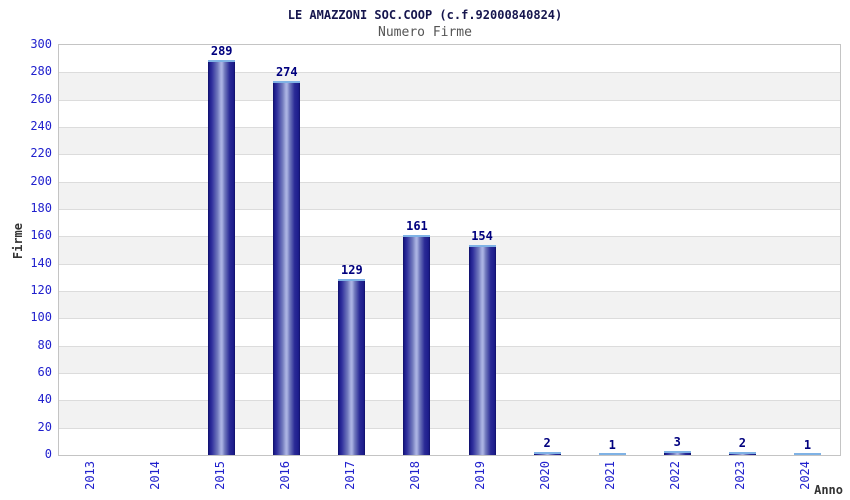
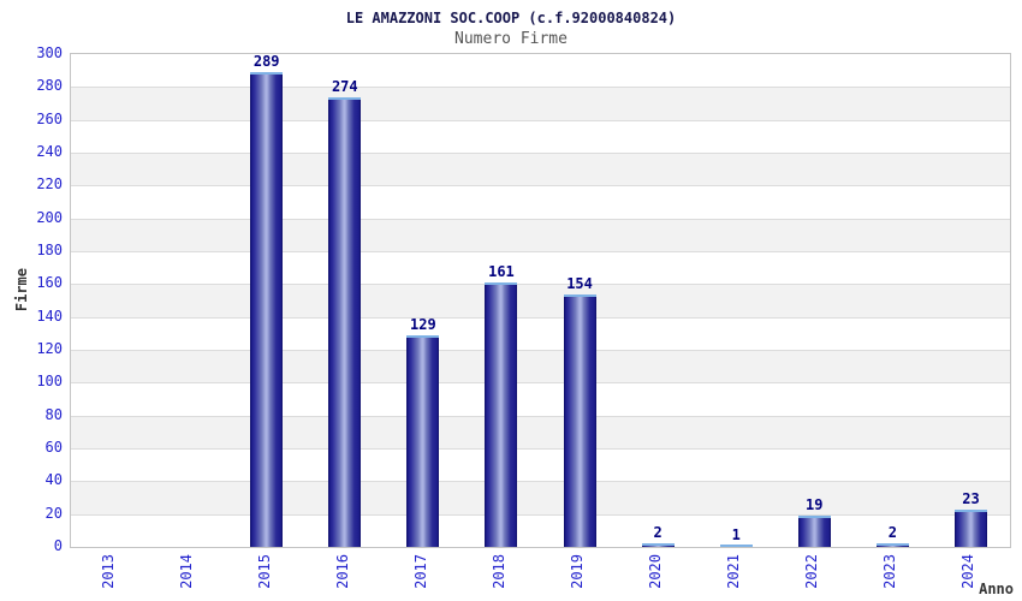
2022: 3 -> 19
2024: 1 -> 23
